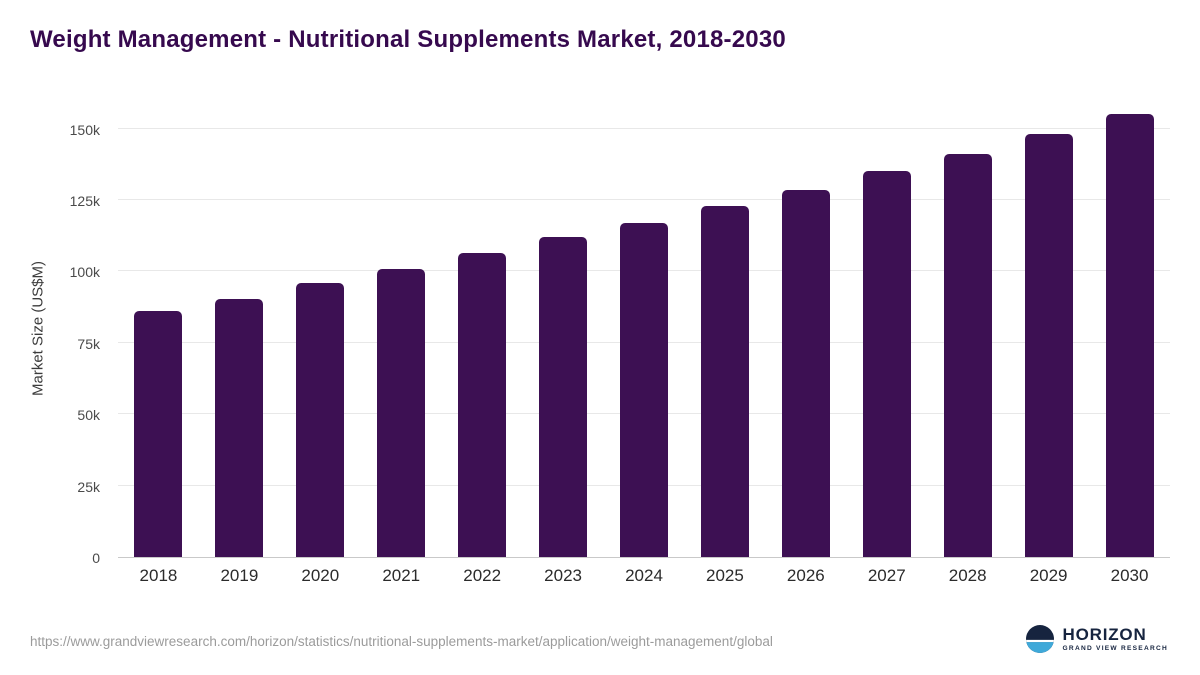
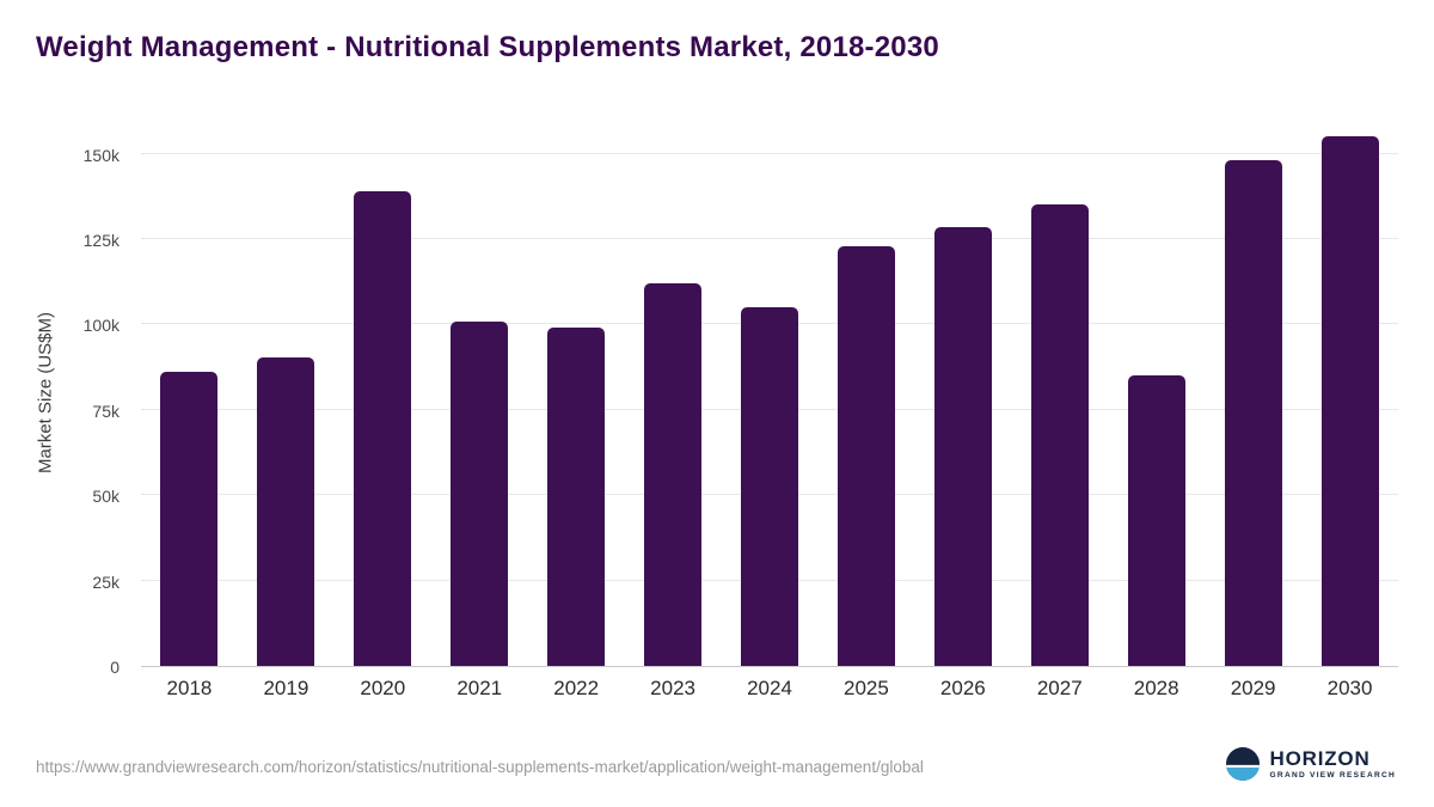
2020: 96k -> 139k
2022: 106k -> 99k
2024: 117k -> 105k
2028: 141k -> 85k
